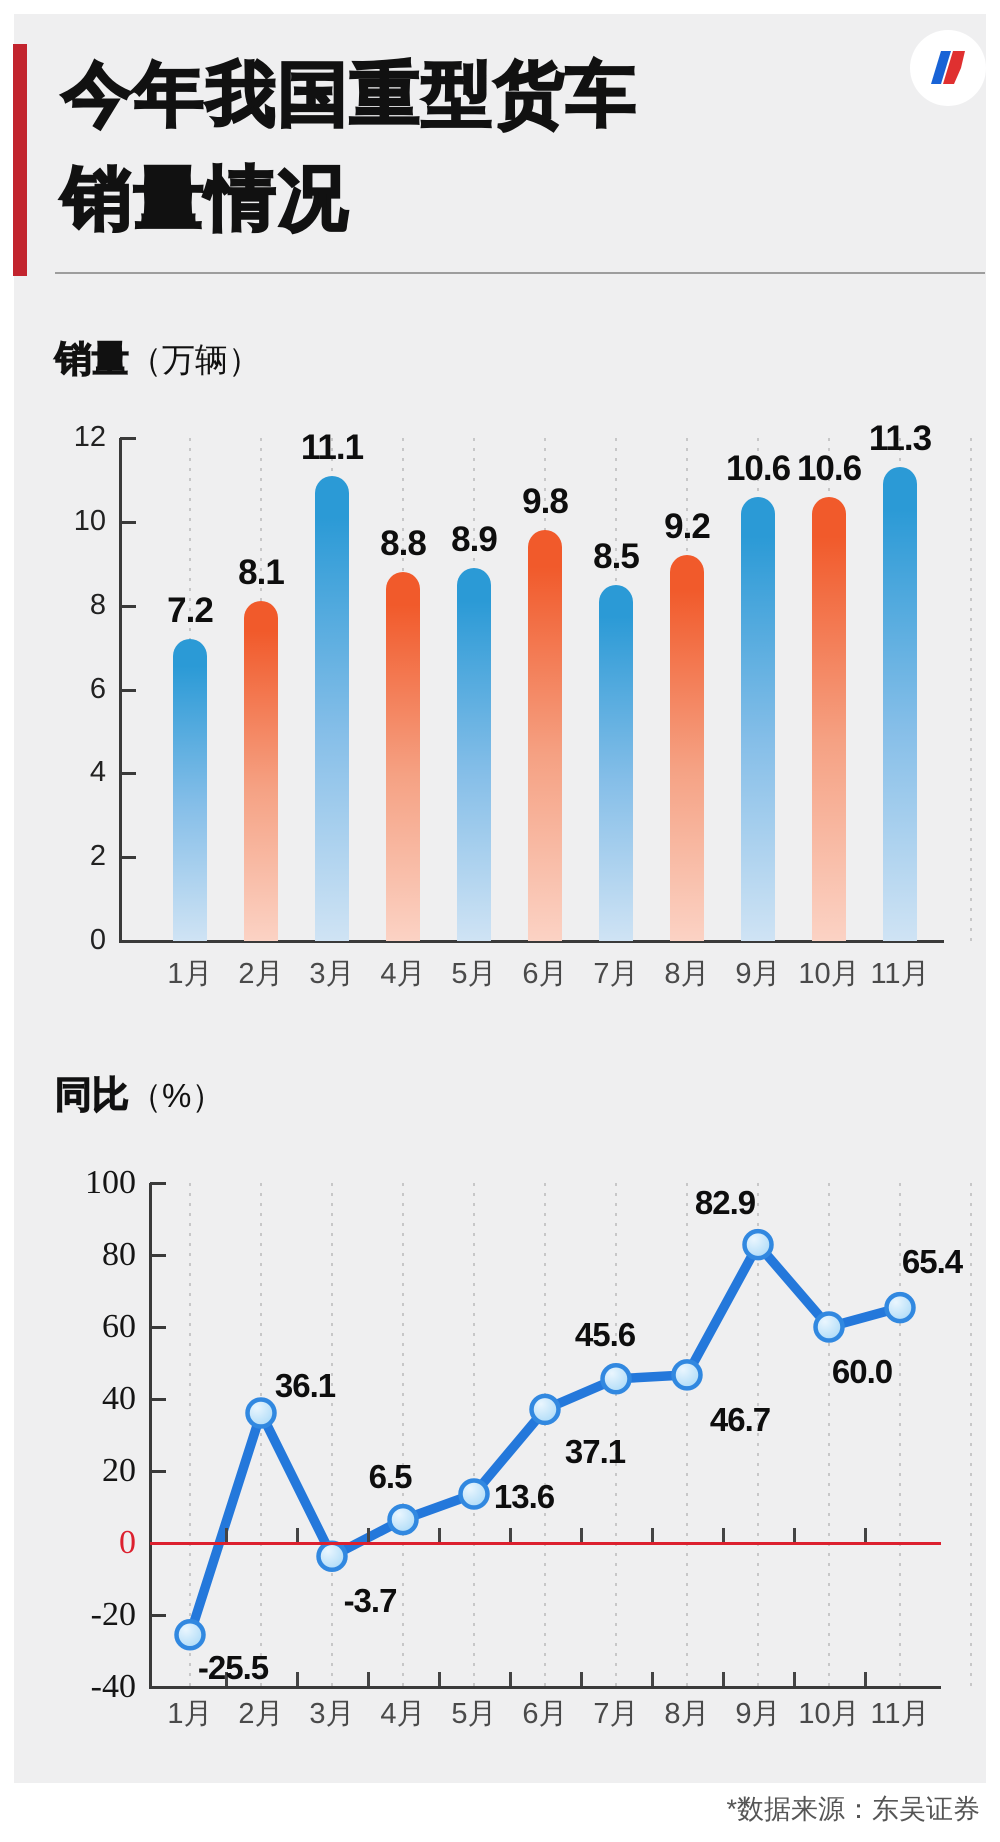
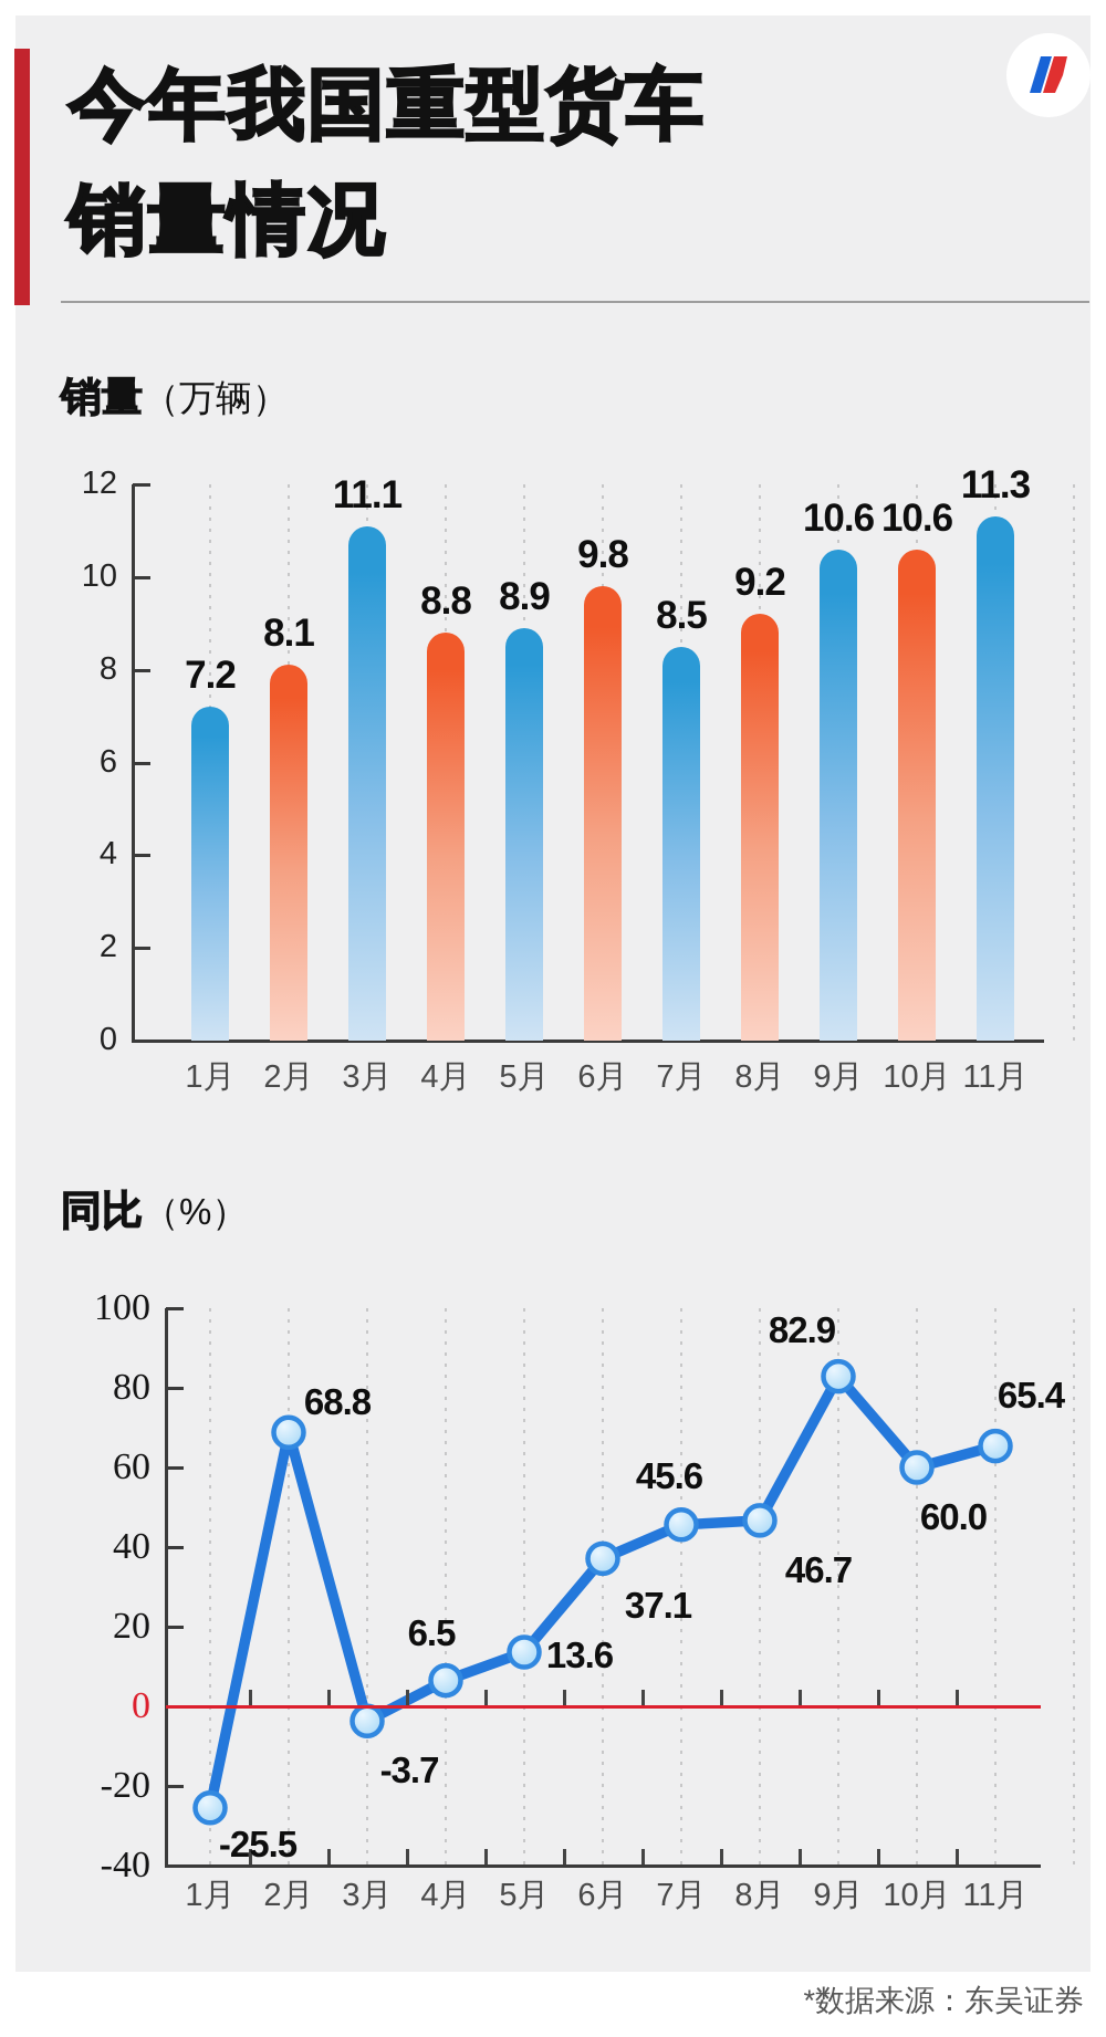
同比（%）/2月: 36.1 -> 68.8
